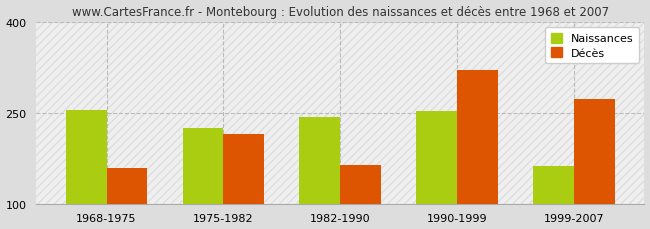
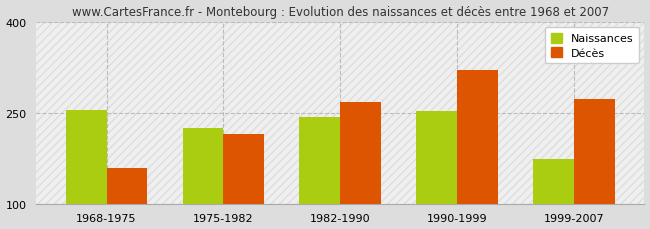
Décès/1982-1990: 164 -> 268
Naissances/1999-2007: 162 -> 173
